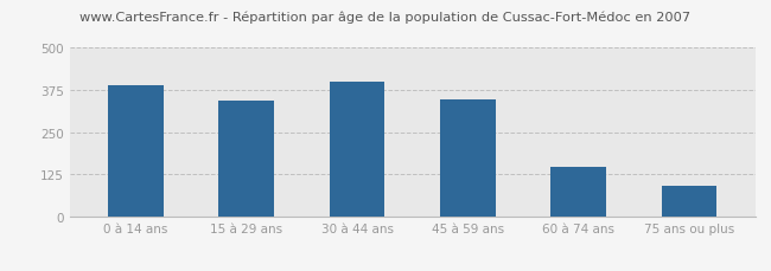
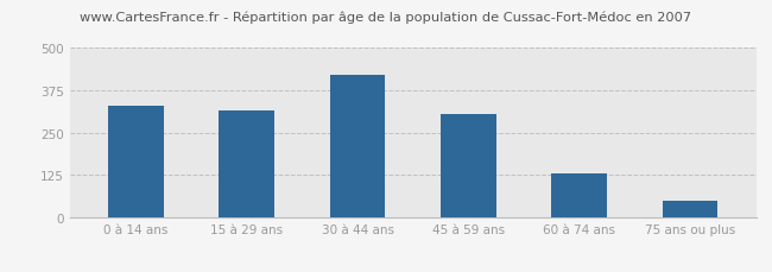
0 à 14 ans: 390 -> 330
15 à 29 ans: 345 -> 315
30 à 44 ans: 400 -> 420
45 à 59 ans: 348 -> 305
60 à 74 ans: 148 -> 130
75 ans ou plus: 90 -> 50
